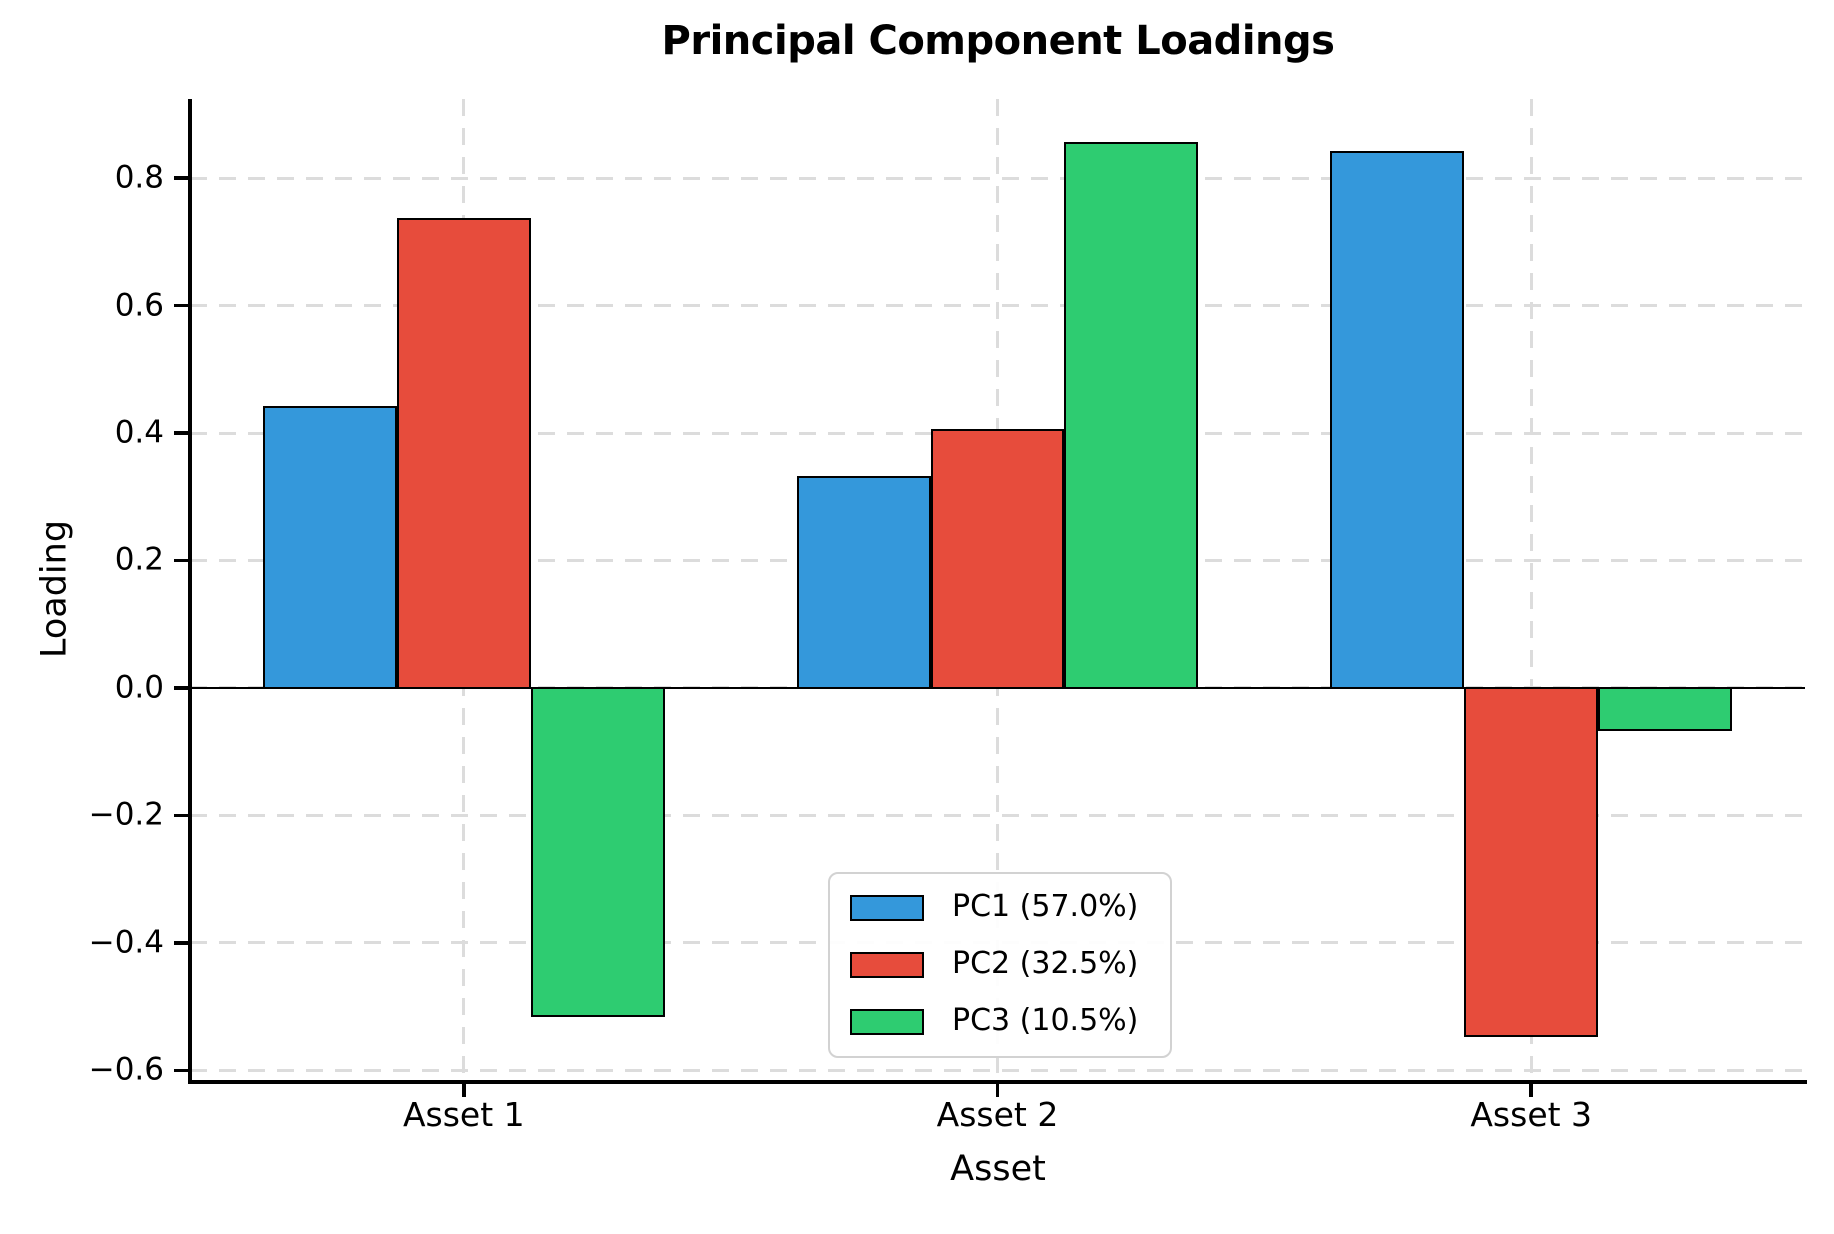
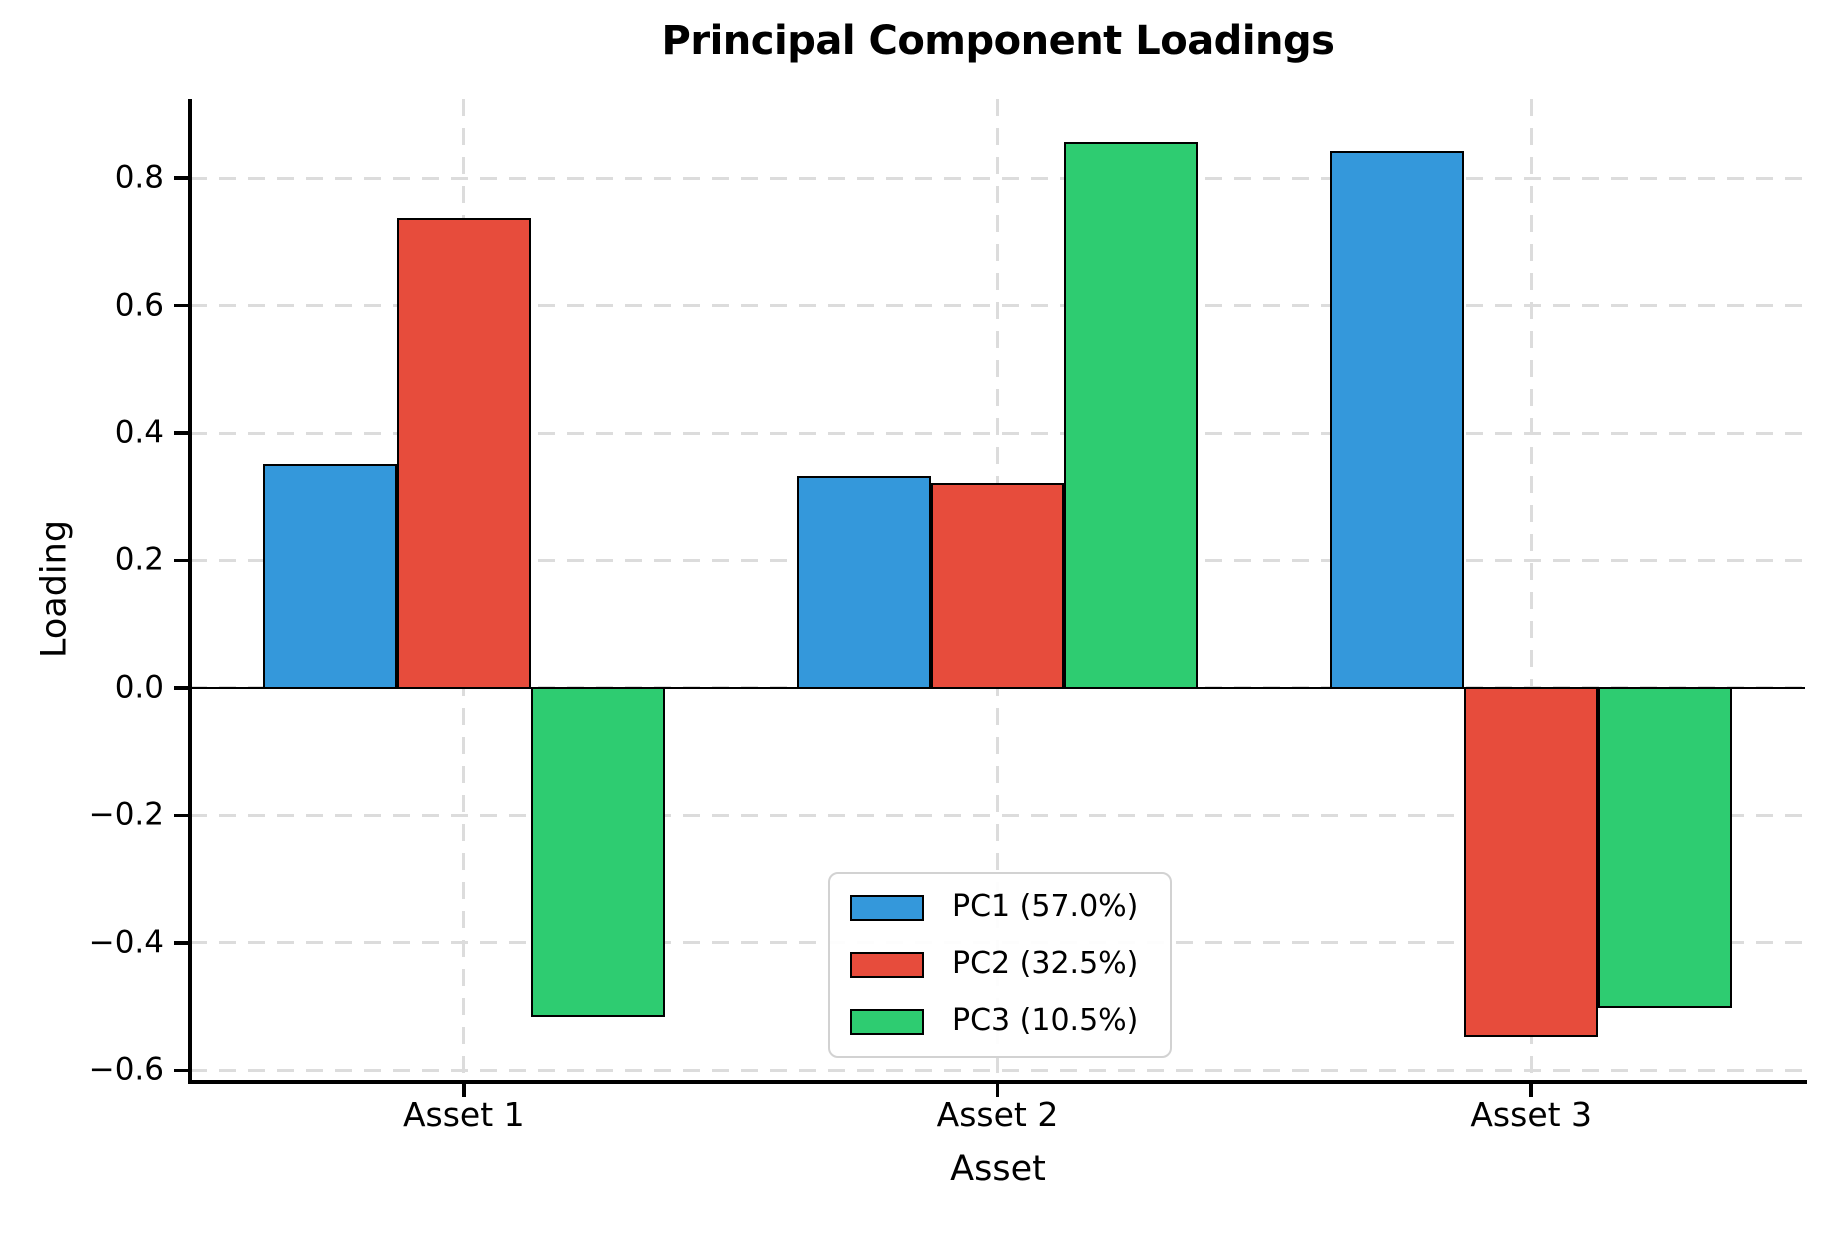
PC1 (57.0%)/Asset 1: 0.44 -> 0.35
PC2 (32.5%)/Asset 2: 0.41 -> 0.32
PC3 (10.5%)/Asset 3: -0.07 -> -0.50
